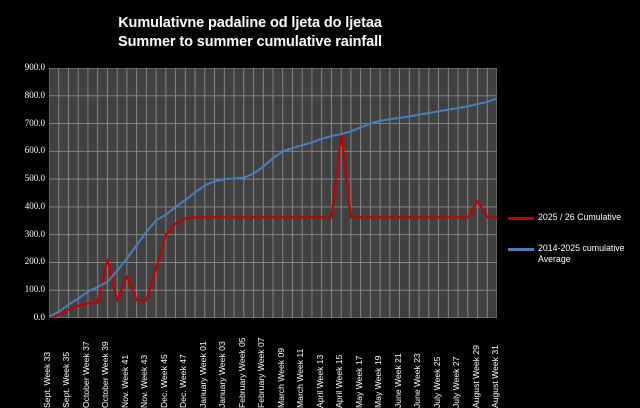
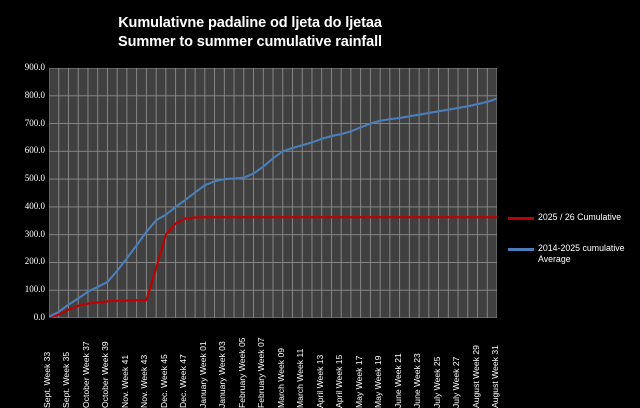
2025 / 26 Cumulative/October Week 39: 210 -> 60
2025 / 26 Cumulative/Nov. Week 41: 150 -> 60
2025 / 26 Cumulative/April Week 15: 660 -> 360
2025 / 26 Cumulative/August Week 29: 420 -> 360
